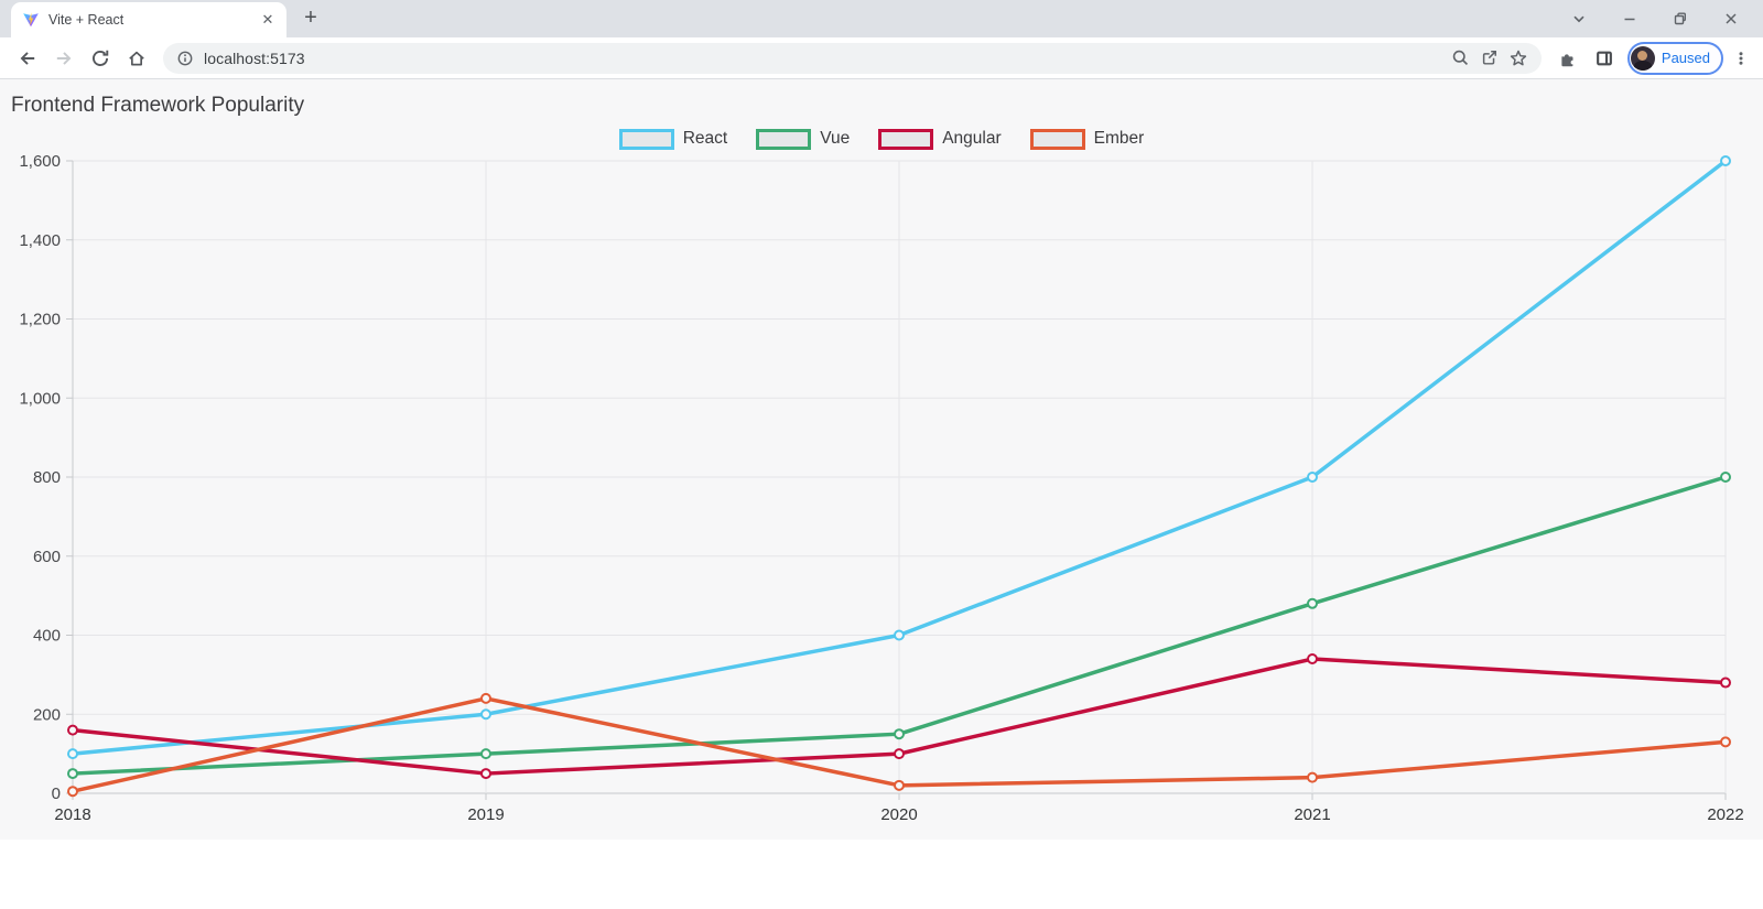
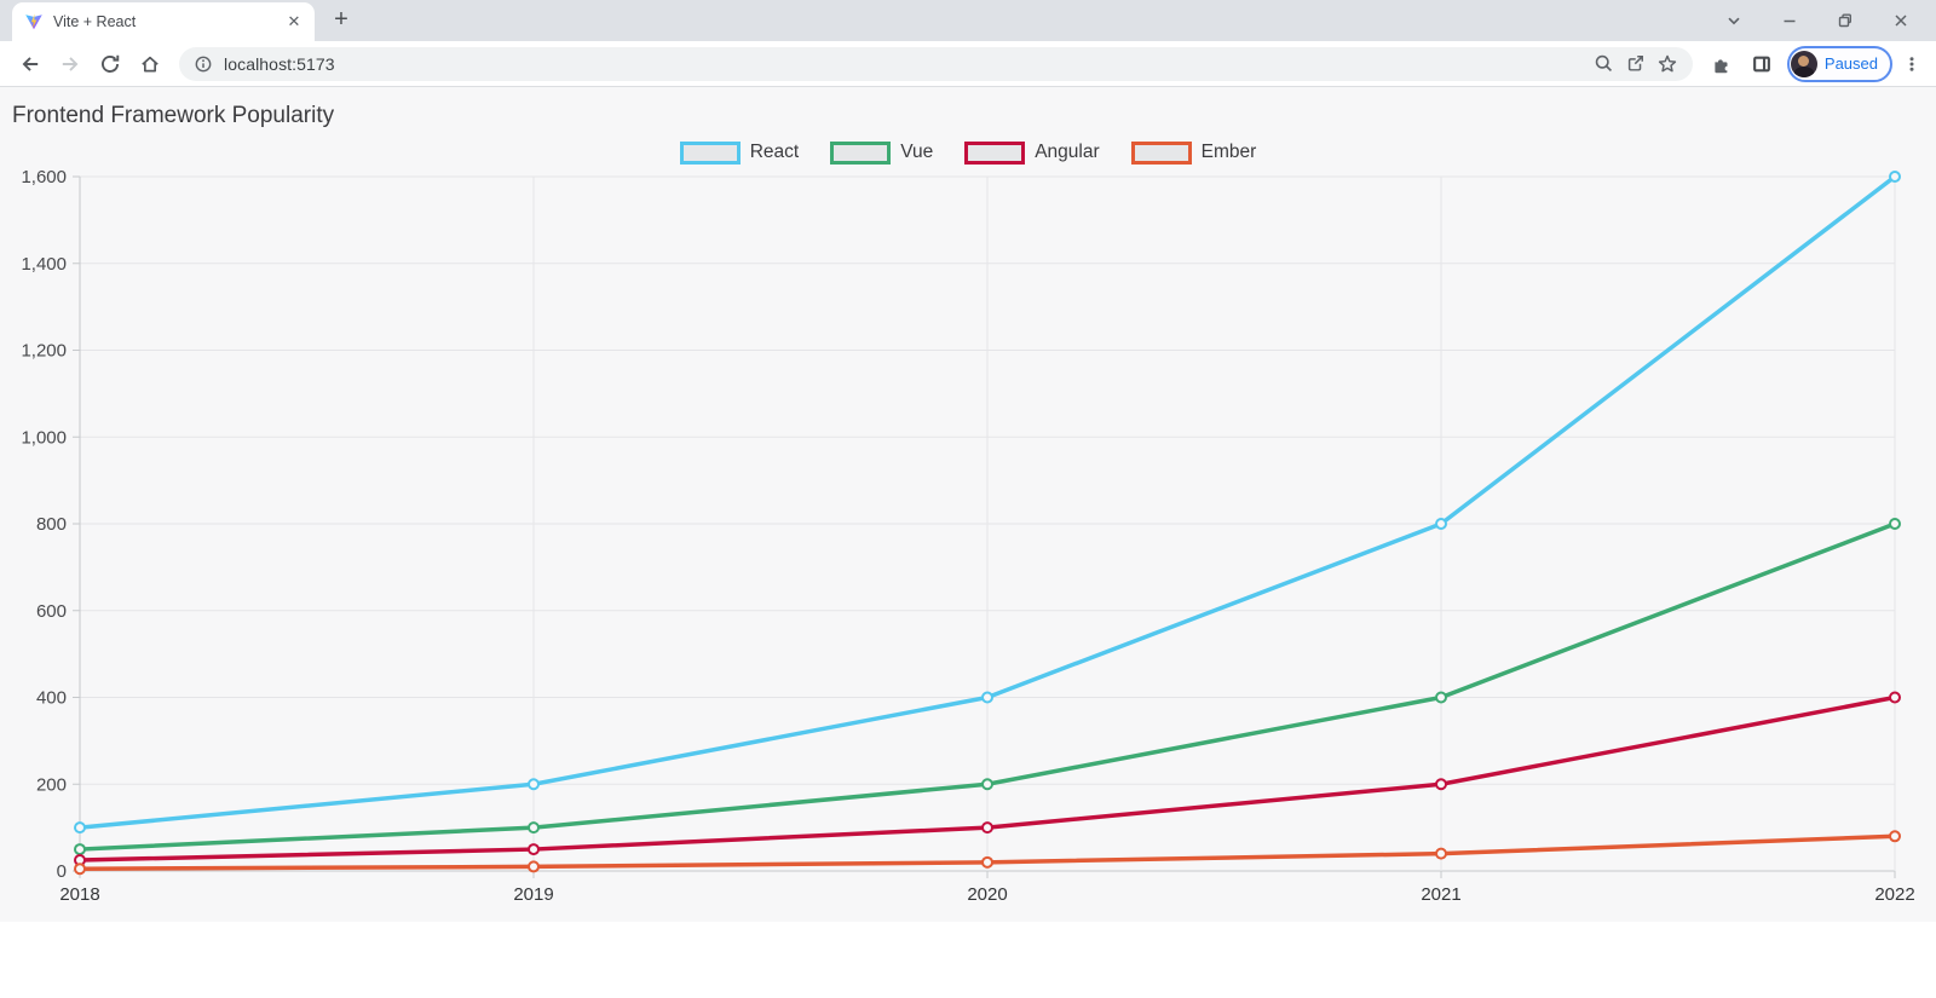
Angular/2018: 160 -> 20
Ember/2019: 240 -> 10
Vue/2020: 150 -> 200
Vue/2021: 480 -> 400
Angular/2021: 340 -> 200
Angular/2022: 280 -> 400
Ember/2022: 130 -> 80
